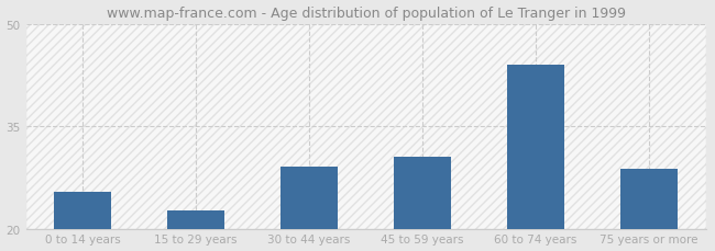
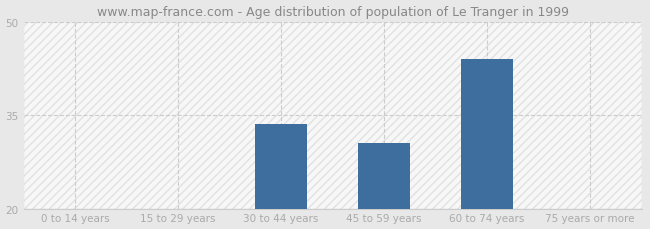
0 to 14 years: 25.4 -> 20.0
15 to 29 years: 22.6 -> 20.0
30 to 44 years: 29.0 -> 33.5
75 years or more: 28.8 -> 20.0
